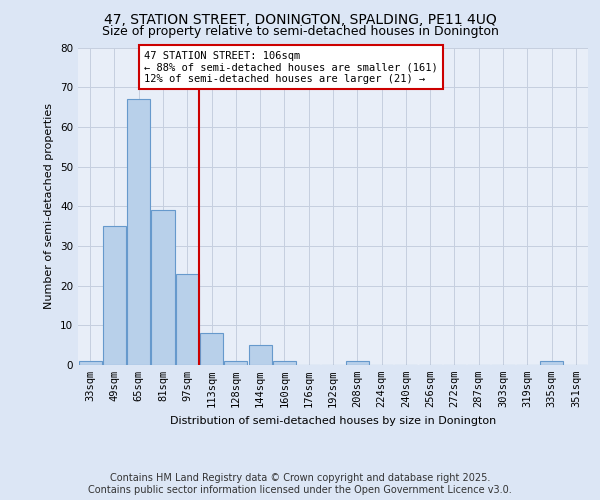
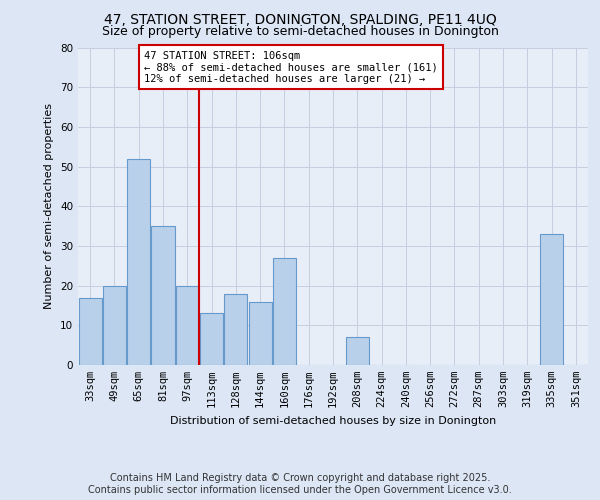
33sqm: 1 -> 17
49sqm: 35 -> 20
65sqm: 67 -> 52
81sqm: 39 -> 35
97sqm: 23 -> 20
113sqm: 8 -> 13
128sqm: 1 -> 18
144sqm: 5 -> 16
160sqm: 1 -> 27
208sqm: 1 -> 7
335sqm: 1 -> 33
